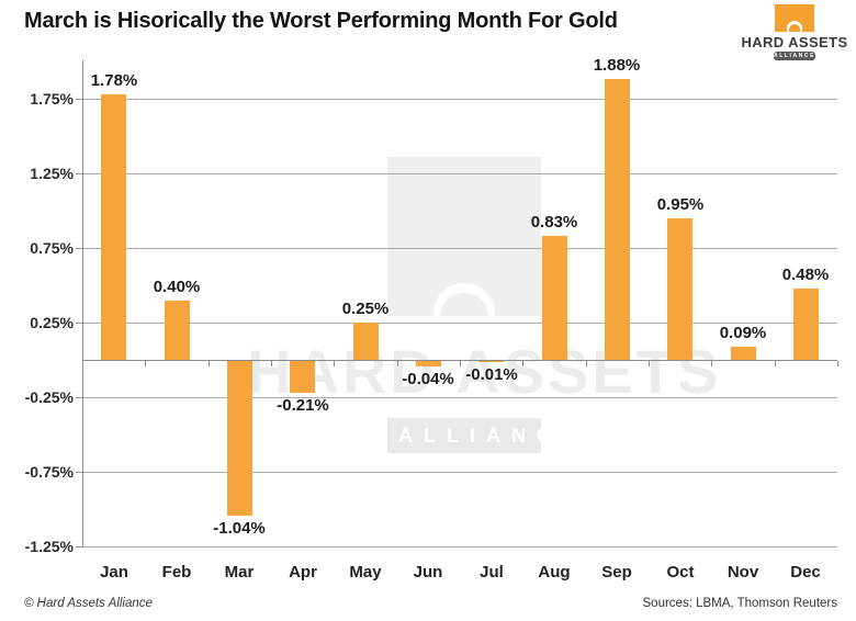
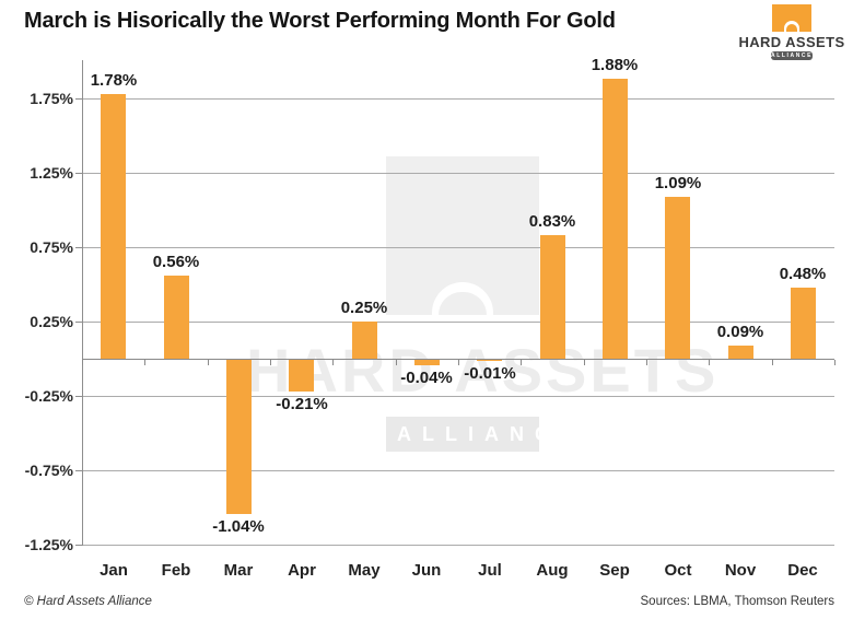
Feb: 0.40% -> 0.56%
Oct: 0.95% -> 1.09%
